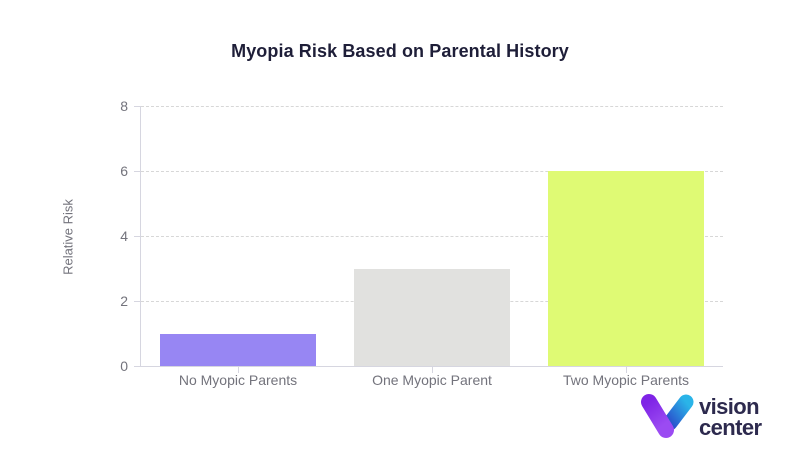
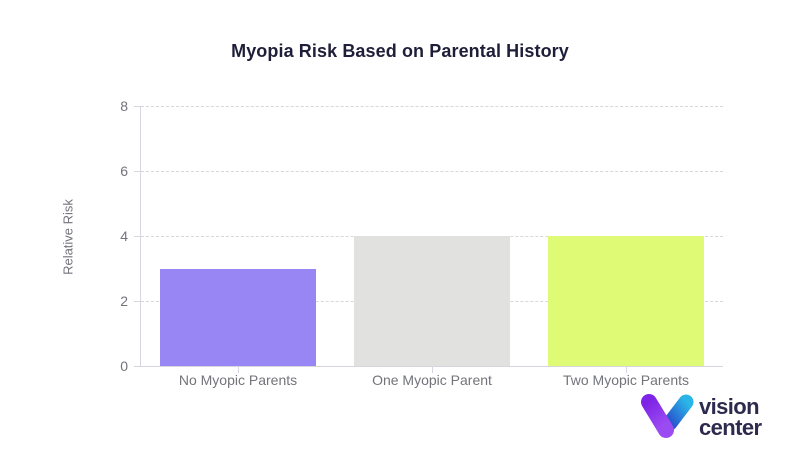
No Myopic Parents: 1 -> 3
One Myopic Parent: 3 -> 4
Two Myopic Parents: 6 -> 4
